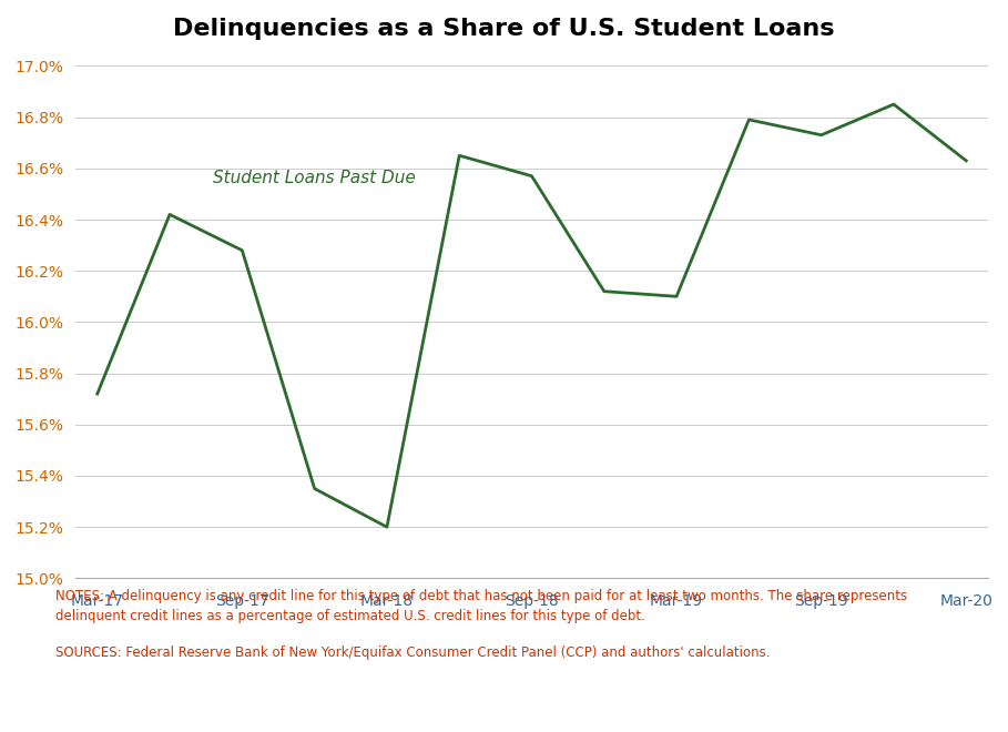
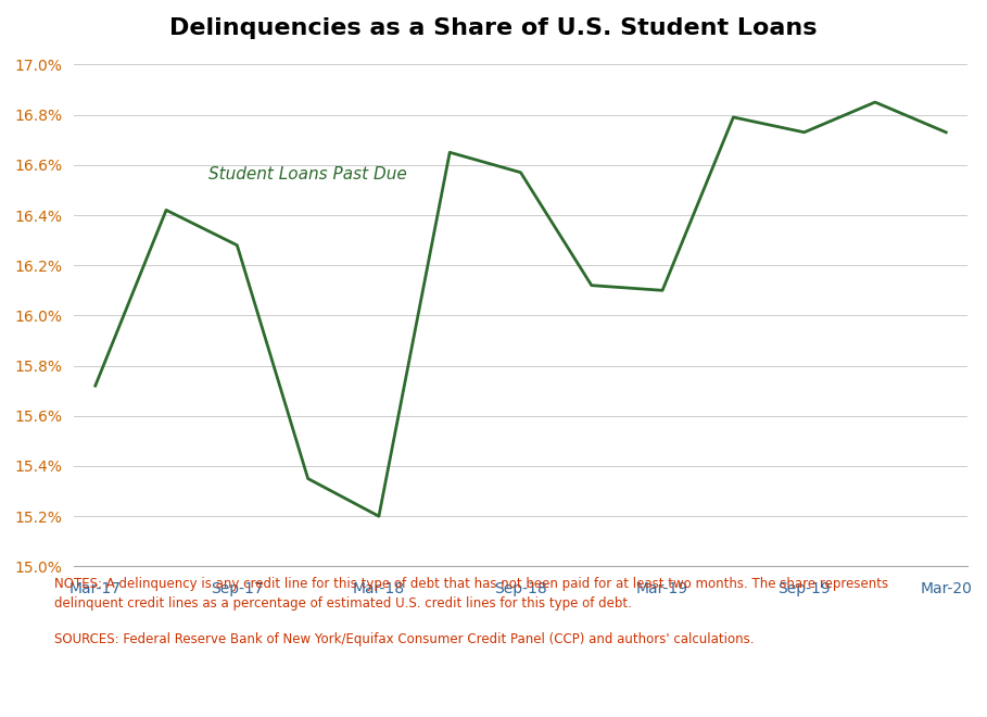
Mar-20: 16.63% -> 16.73%
